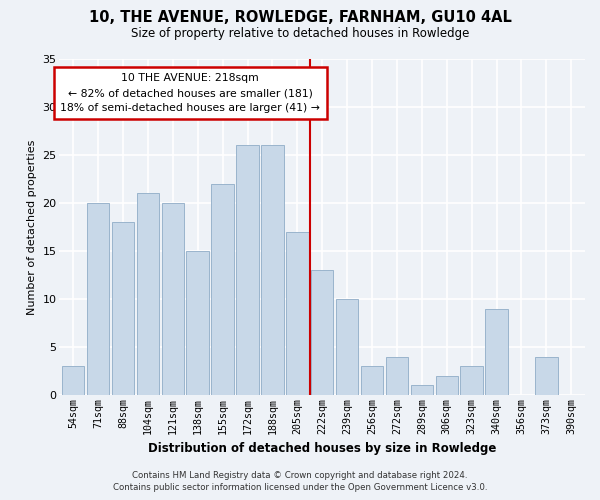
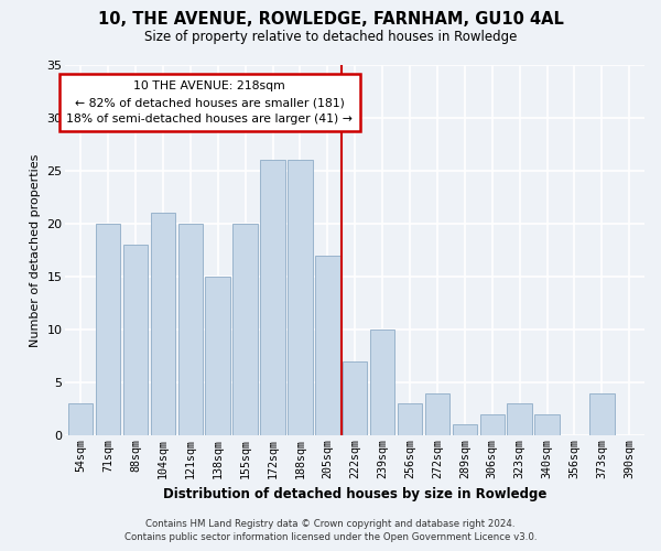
155sqm: 22 -> 20
222sqm: 13 -> 7
340sqm: 9 -> 2
